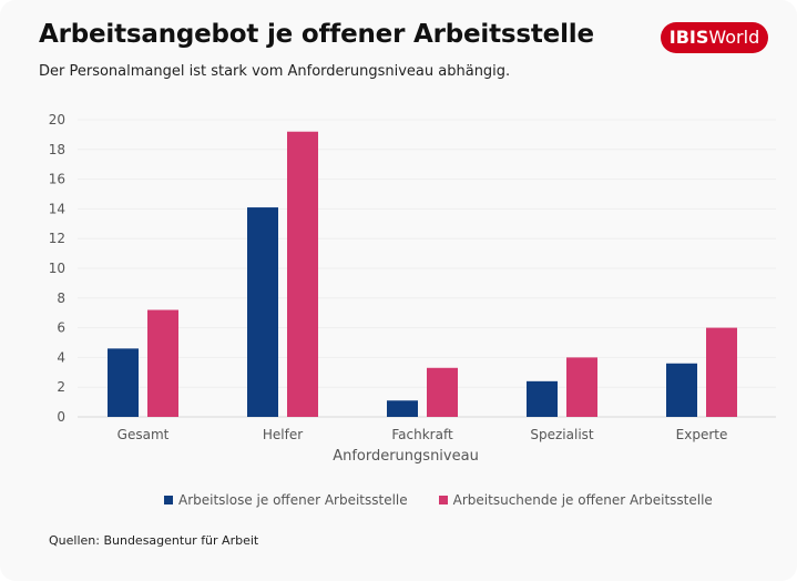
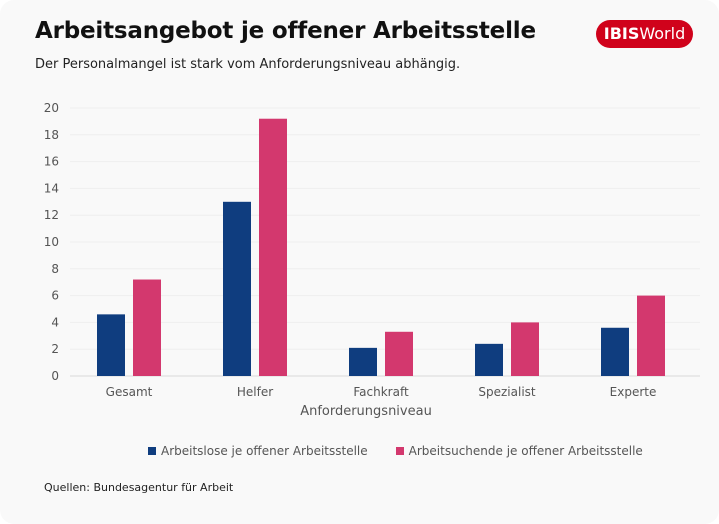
Arbeitslose je offener Arbeitsstelle/Helfer: 14.1 -> 13.0
Arbeitslose je offener Arbeitsstelle/Fachkraft: 1.1 -> 2.1
